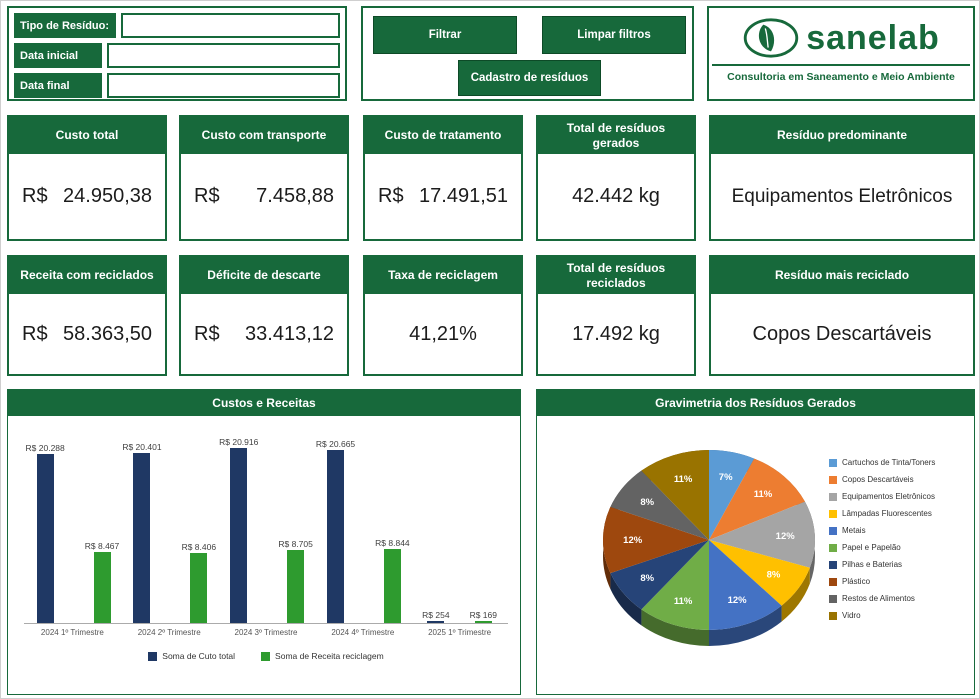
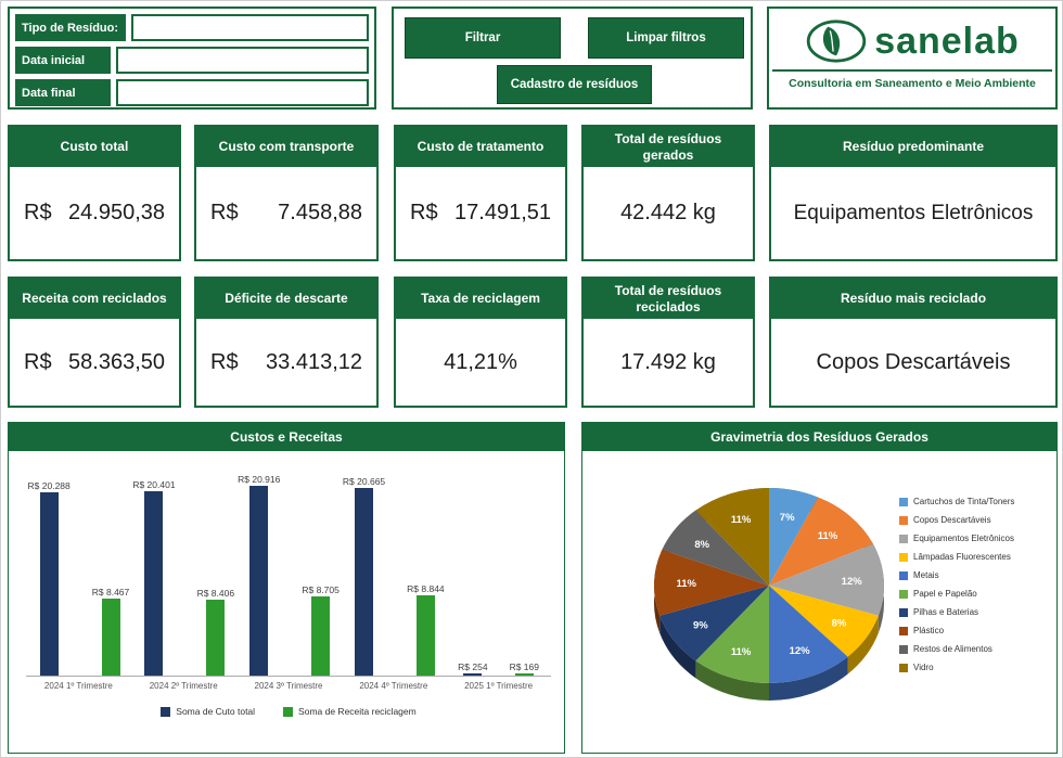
Gravimetria dos Resíduos Gerados/Pilhas e Baterias: 8% -> 9%
Gravimetria dos Resíduos Gerados/Plástico: 12% -> 11%
